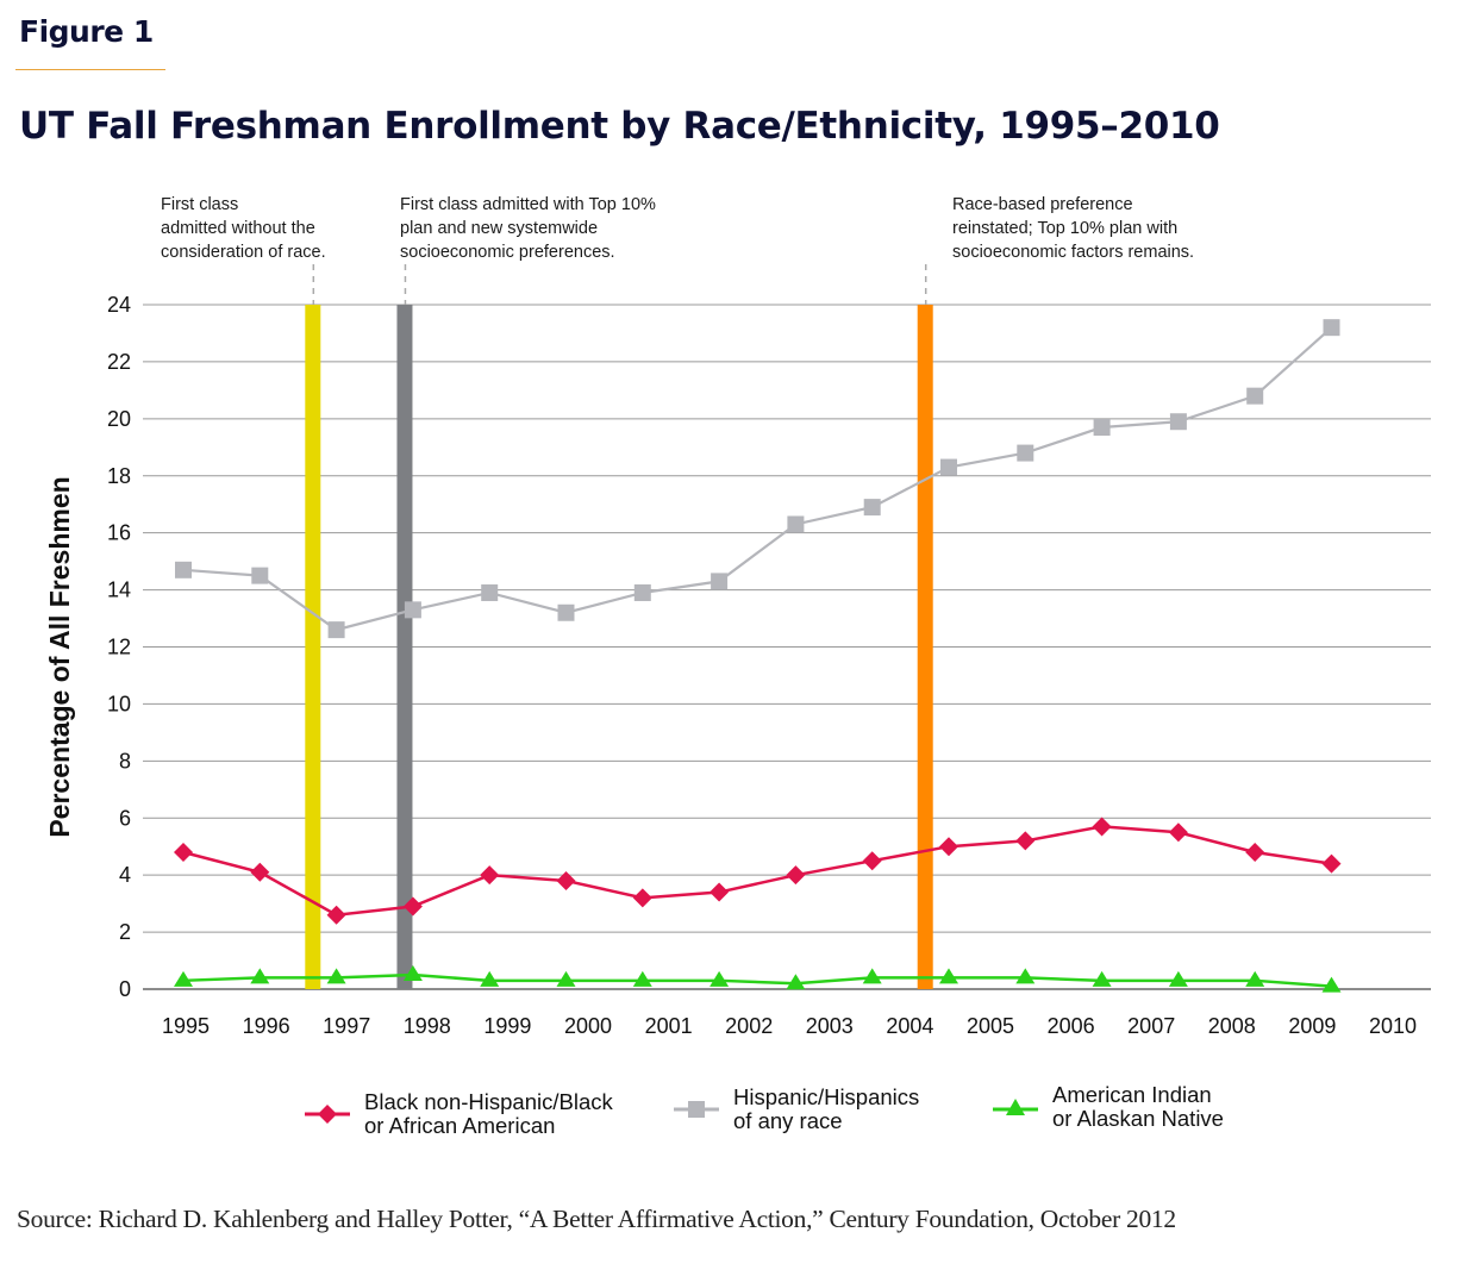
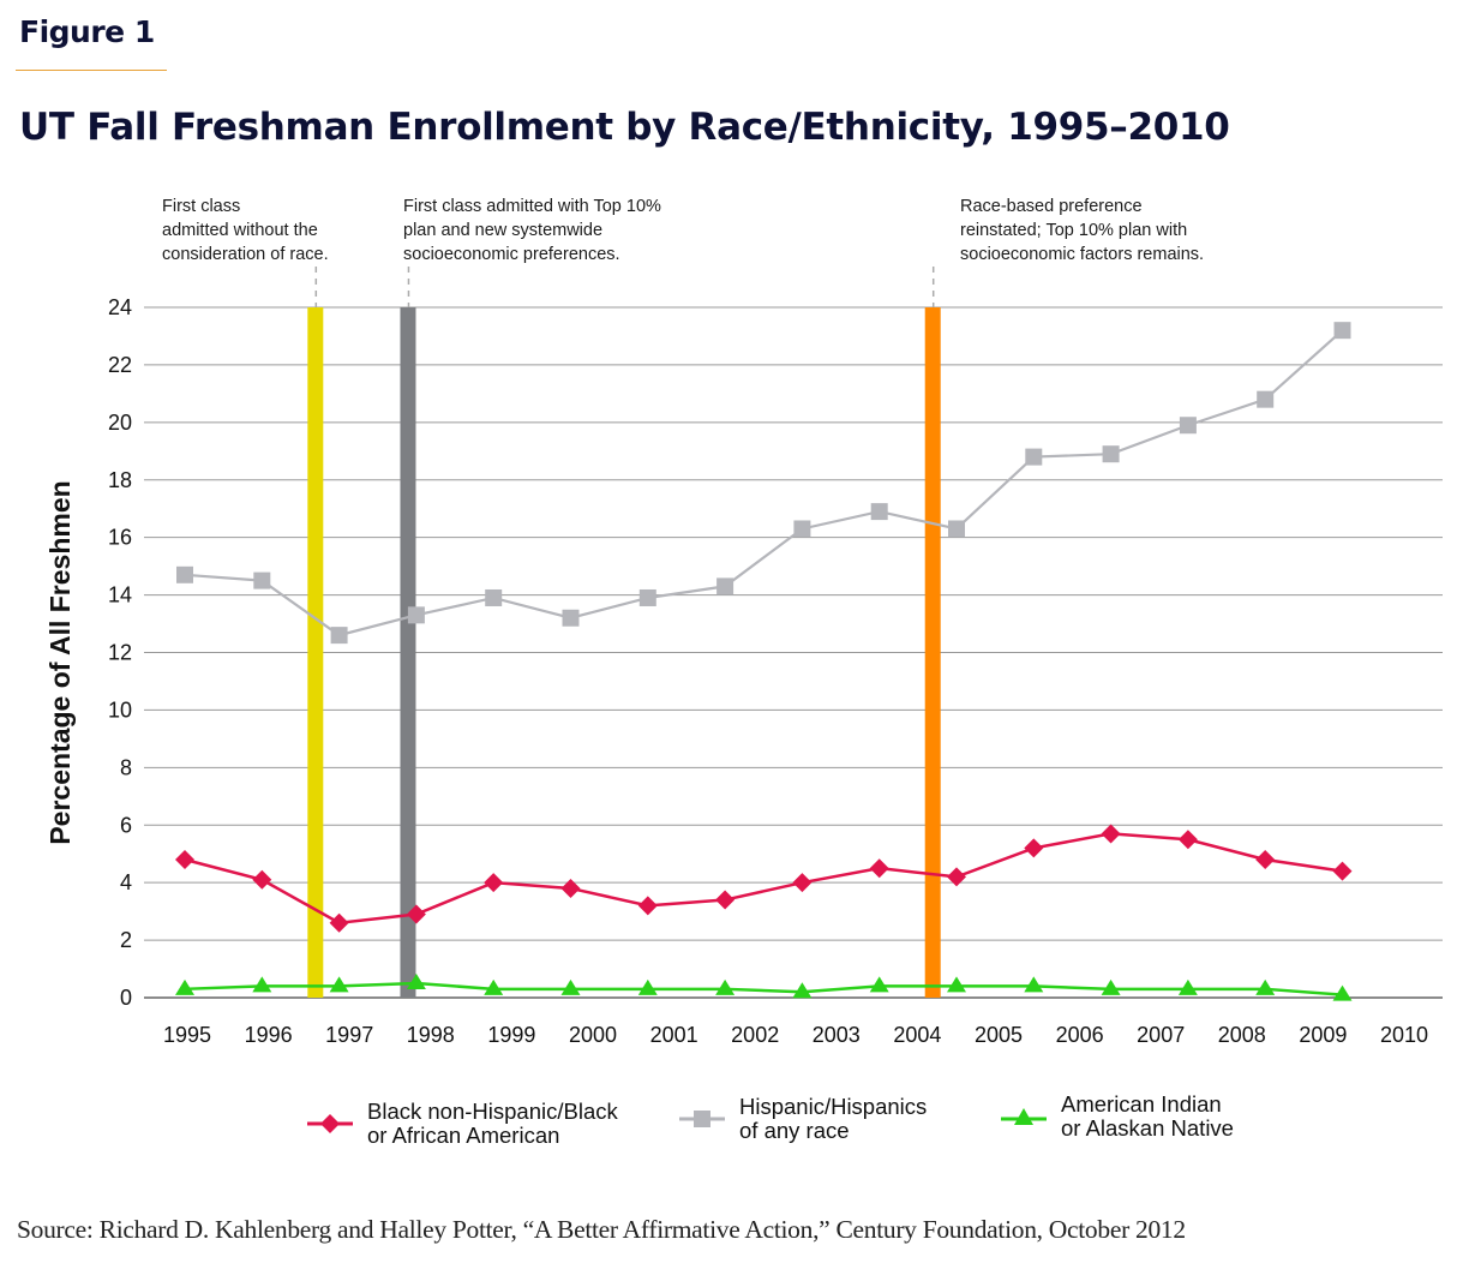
Black non-Hispanic/Black or African American/2005: 5.0 -> 4.2
Hispanic/Hispanics of any race/2005: 18.3 -> 16.3
Hispanic/Hispanics of any race/2007: 19.7 -> 18.9
